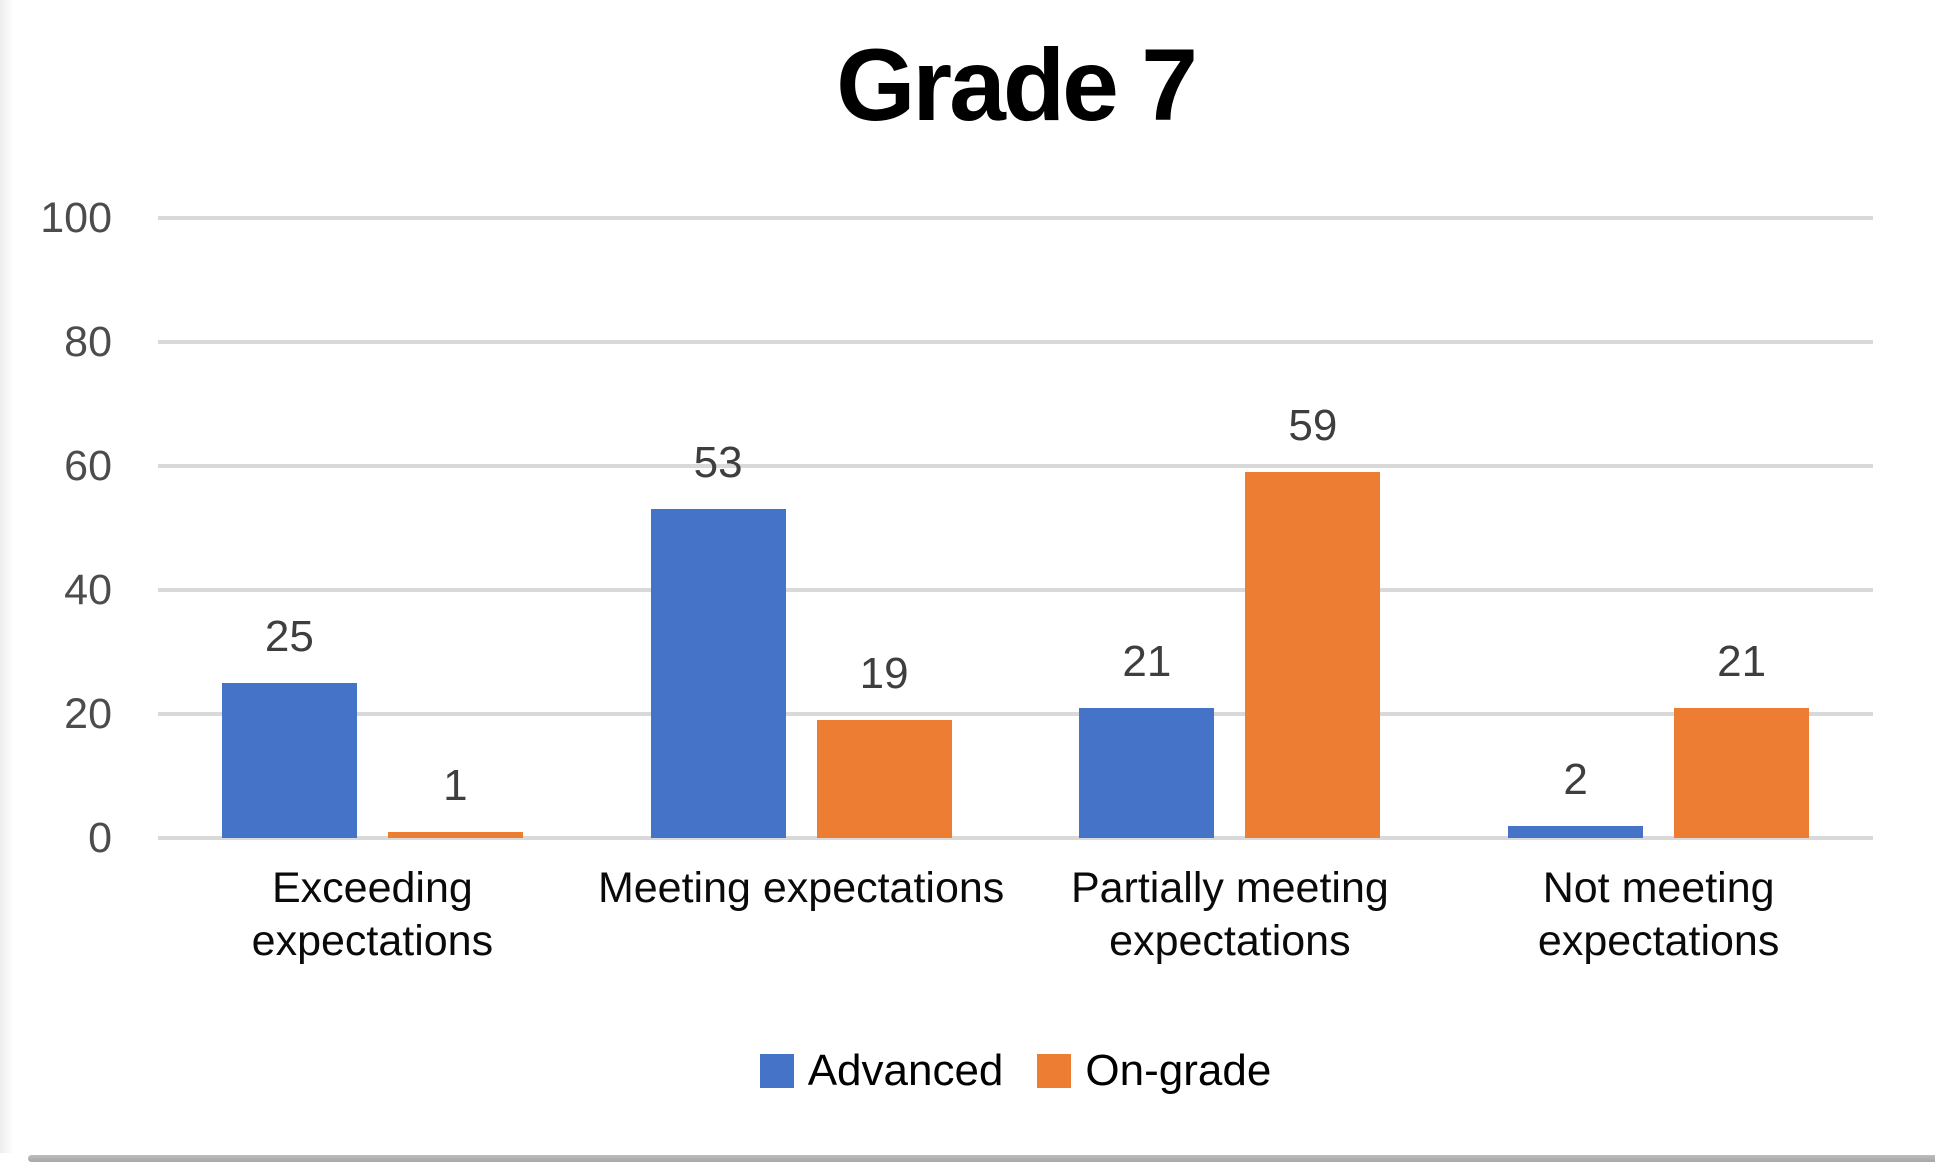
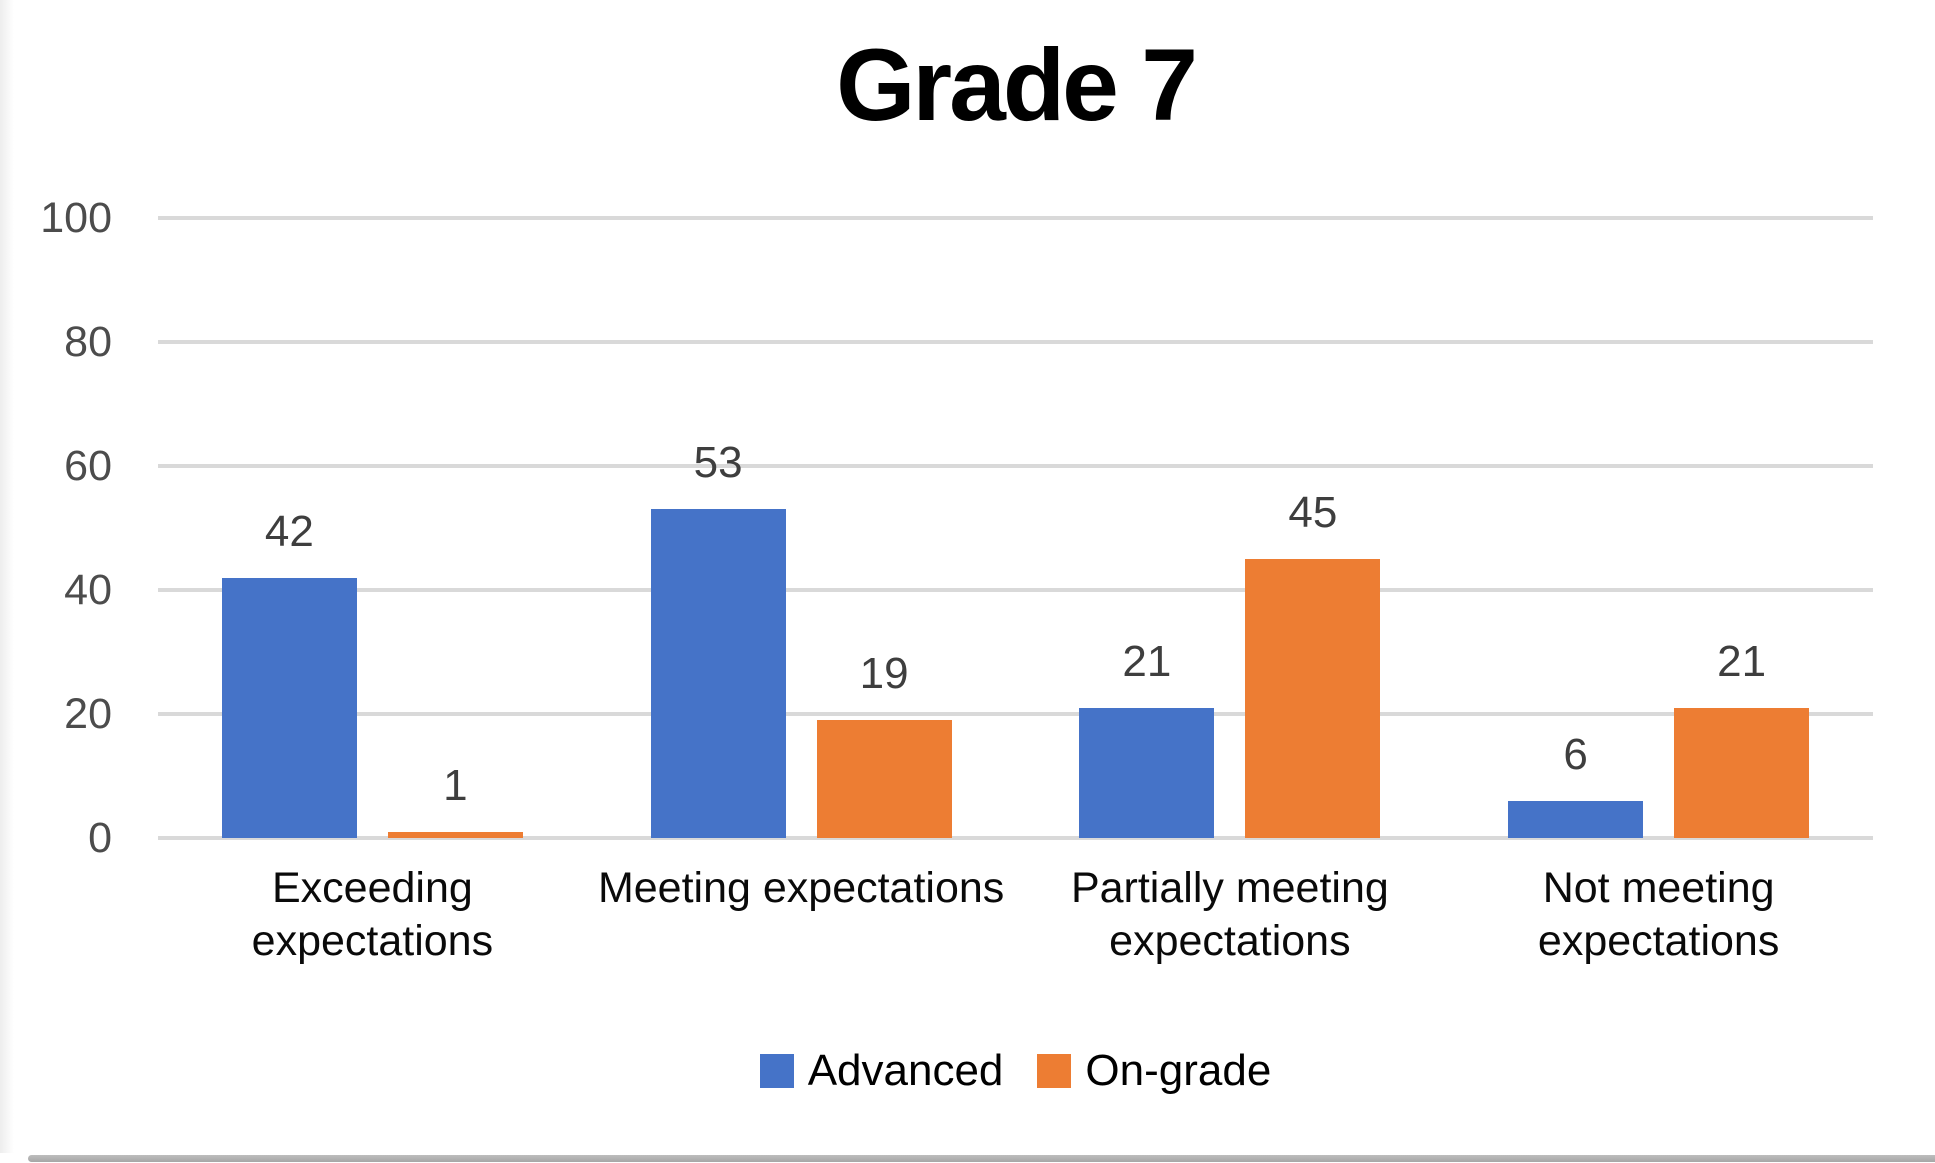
Advanced/Exceeding expectations: 25 -> 42
On-grade/Partially meeting expectations: 59 -> 45
Advanced/Not meeting expectations: 2 -> 6
